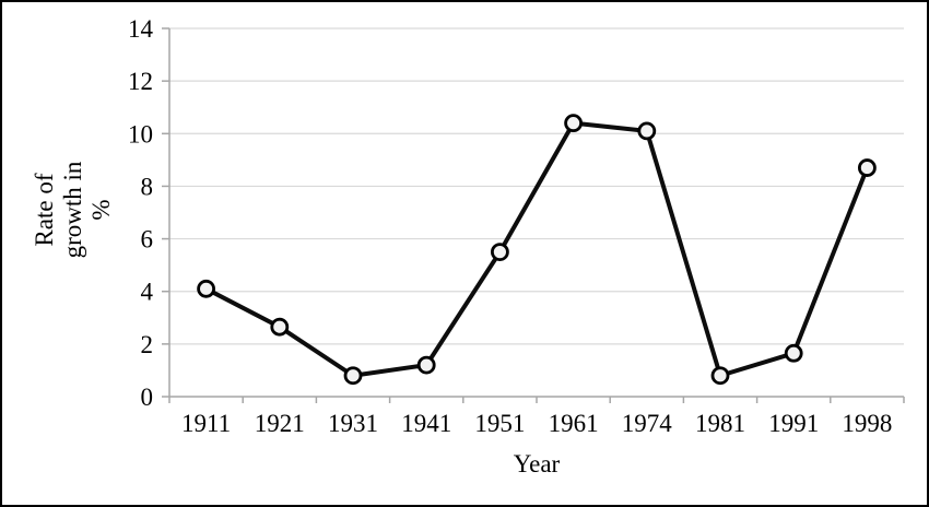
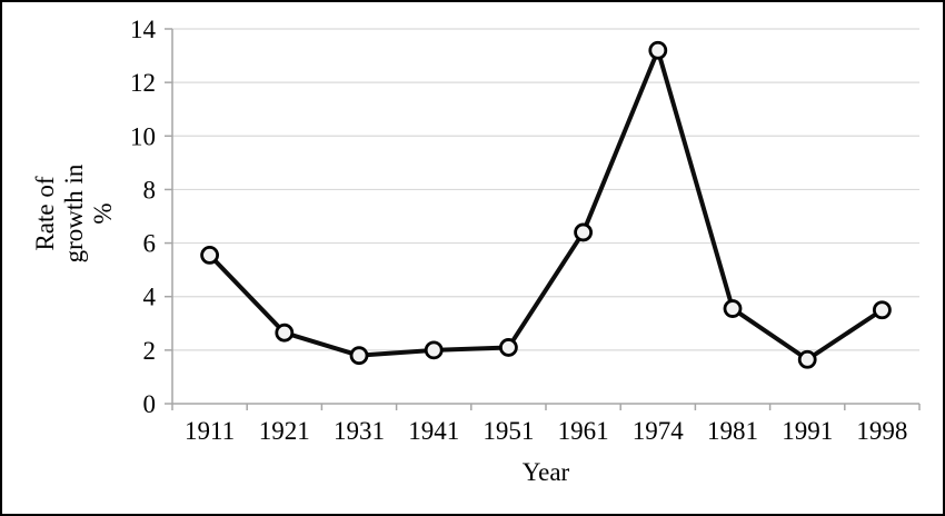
1911: 4.1 -> 5.5
1931: 0.8 -> 1.8
1941: 1.2 -> 2.0
1951: 5.5 -> 2.1
1961: 10.4 -> 6.4
1974: 10.1 -> 13.2
1981: 0.8 -> 3.5
1998: 8.7 -> 3.5
